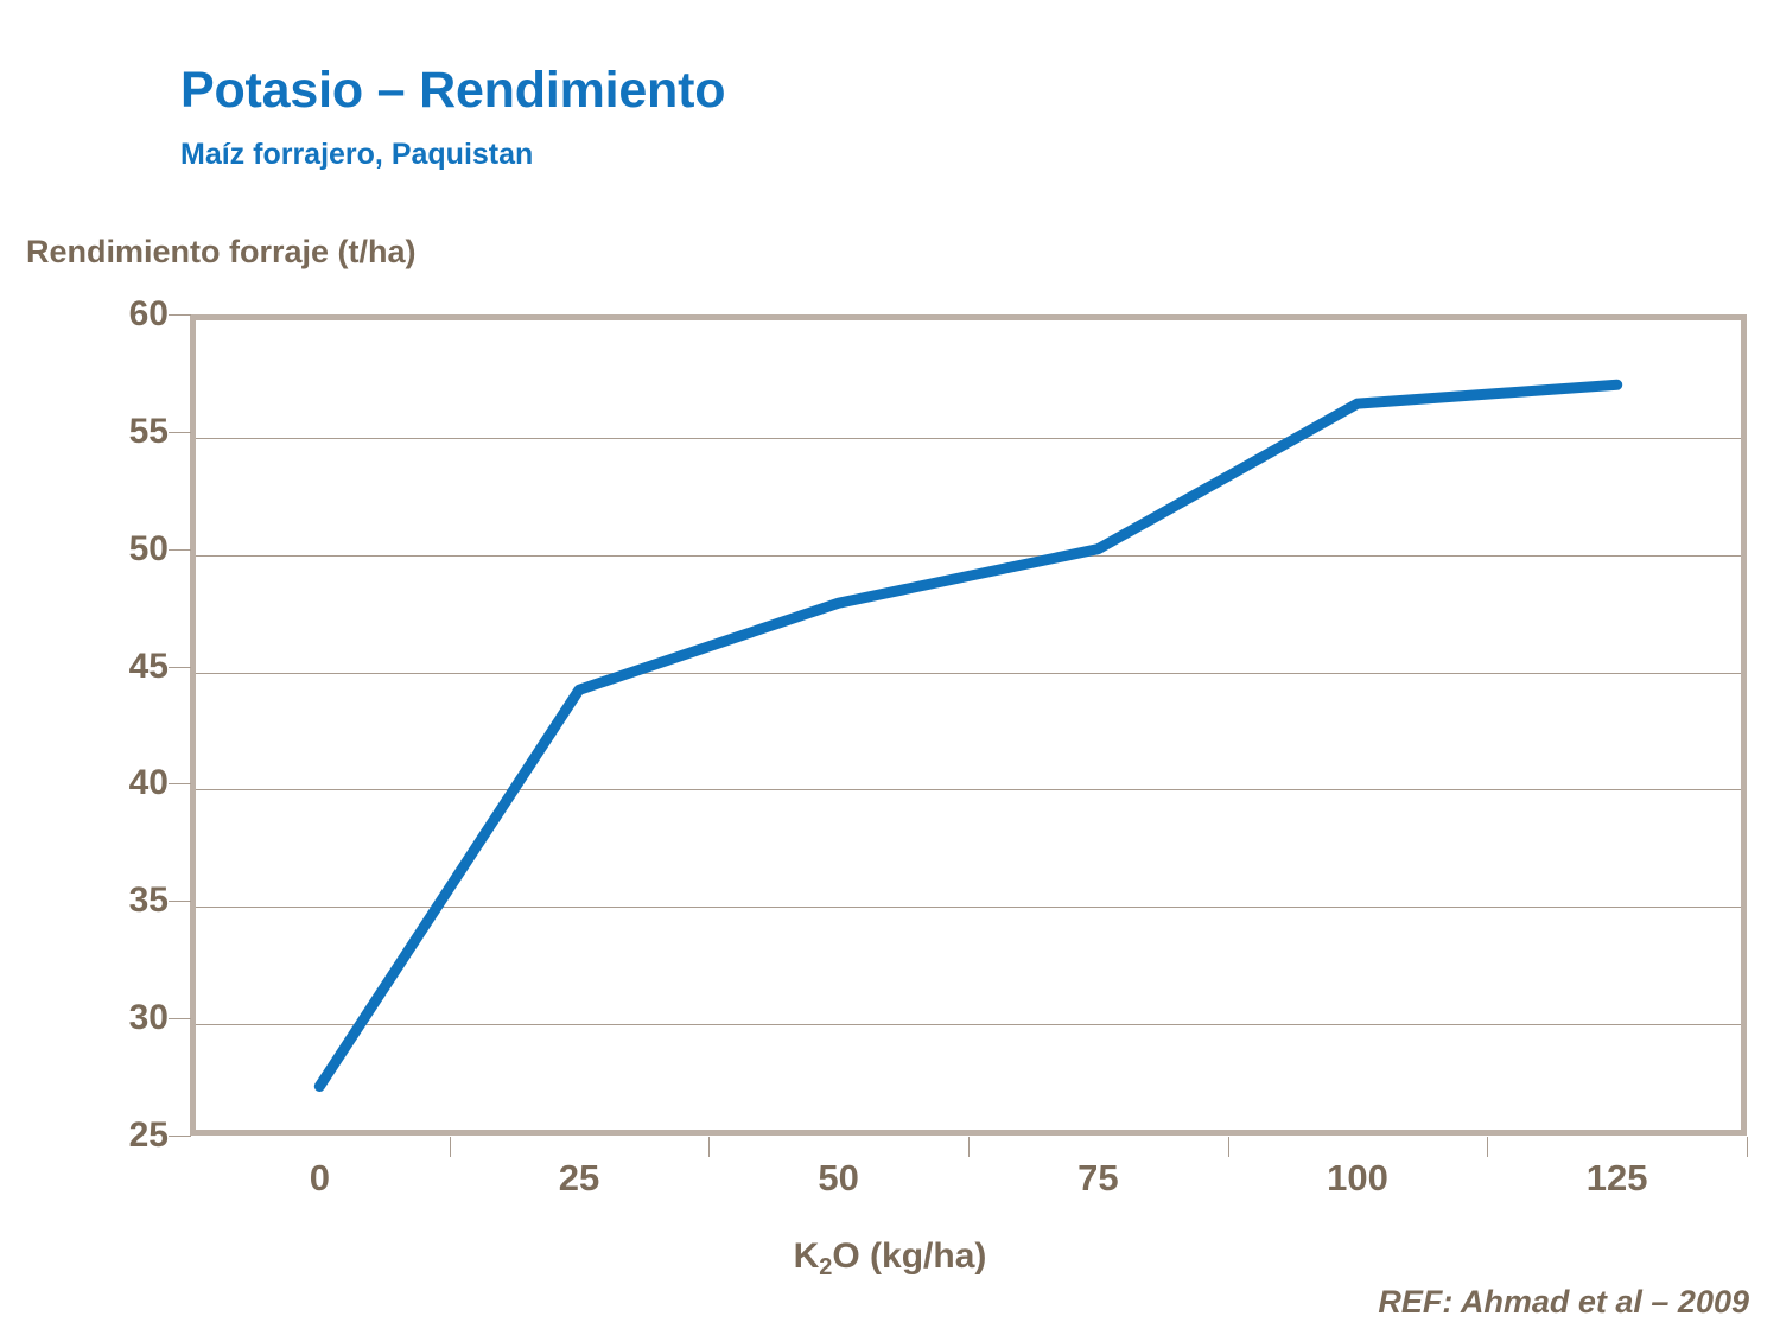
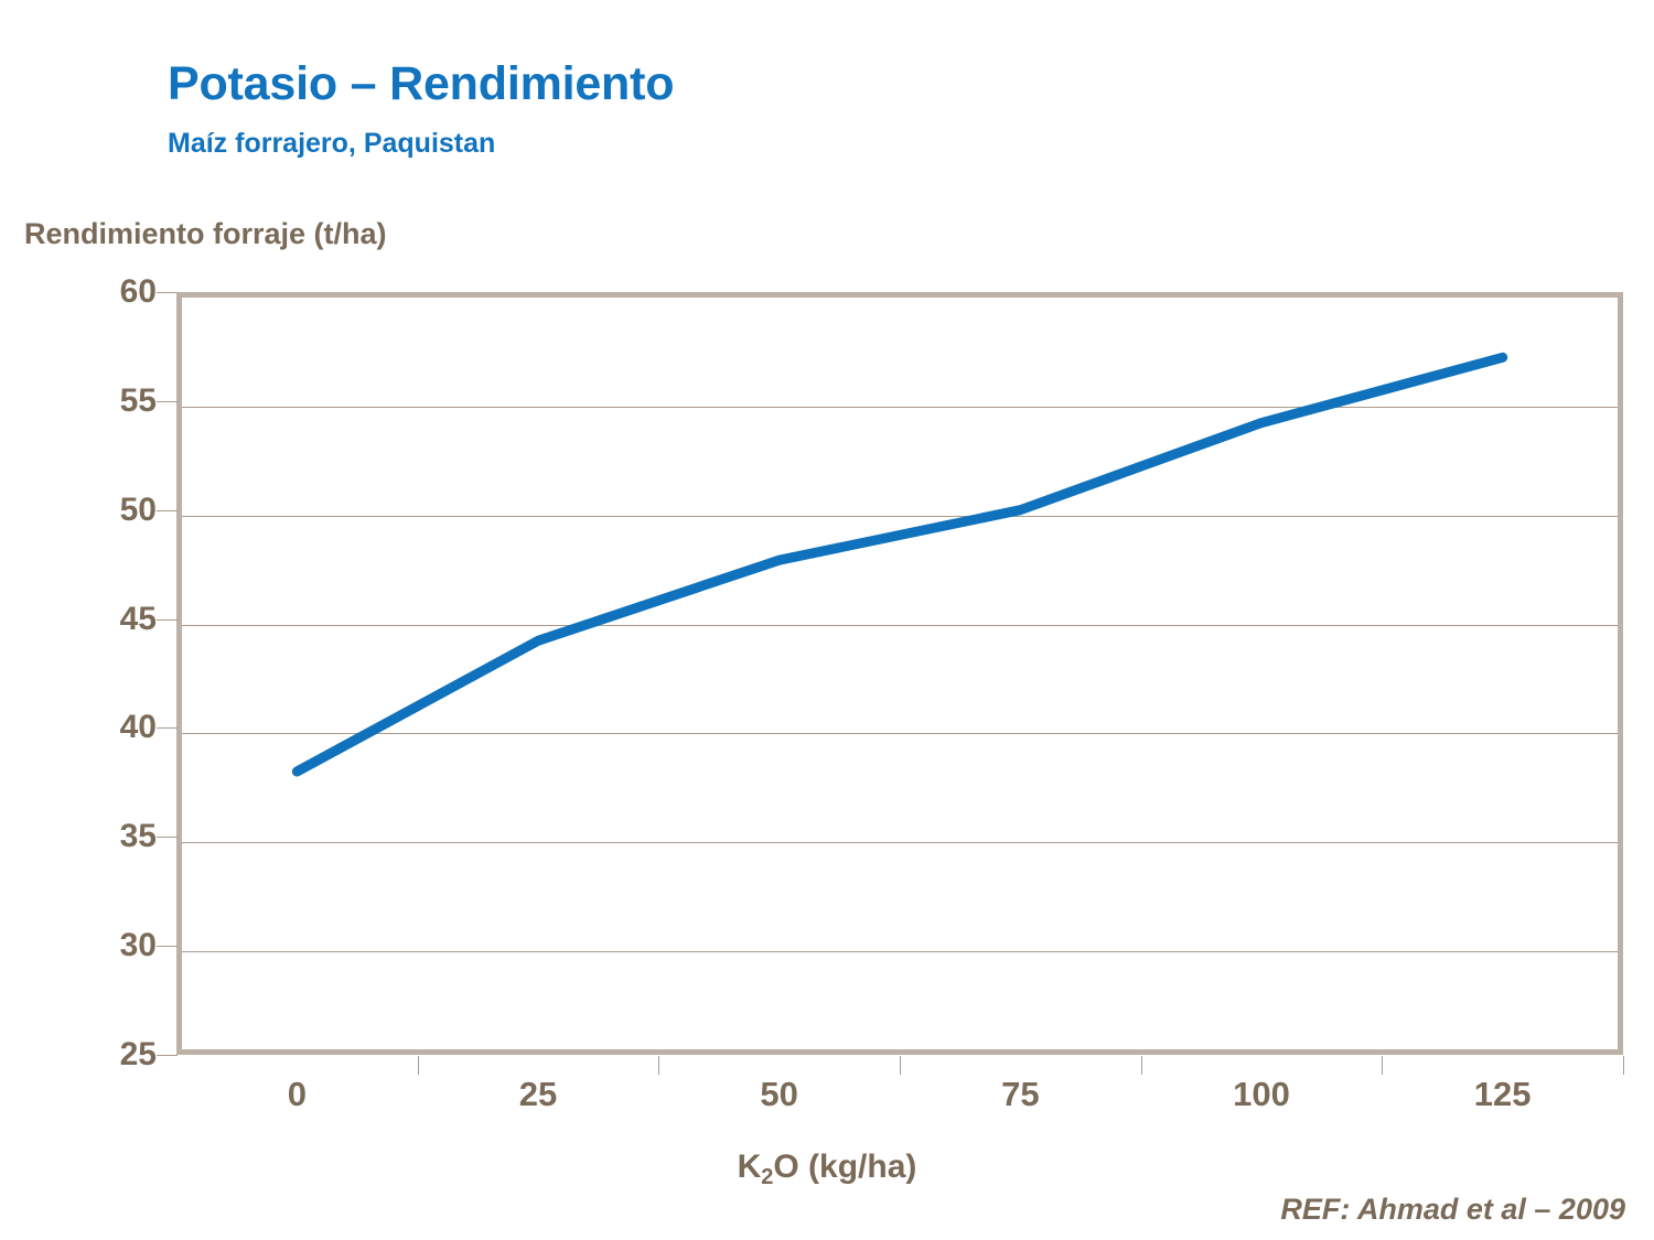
0: 27.1 -> 38.0
100: 56.2 -> 54.0
